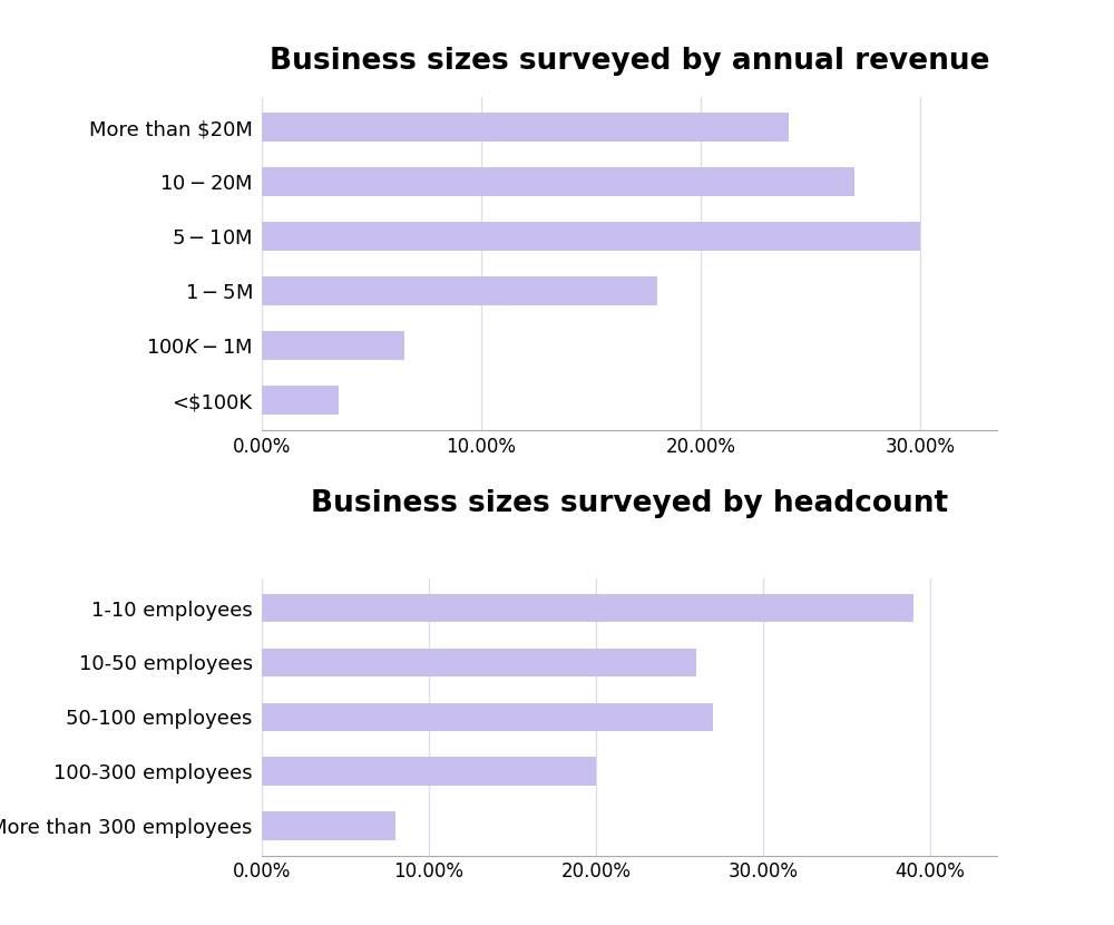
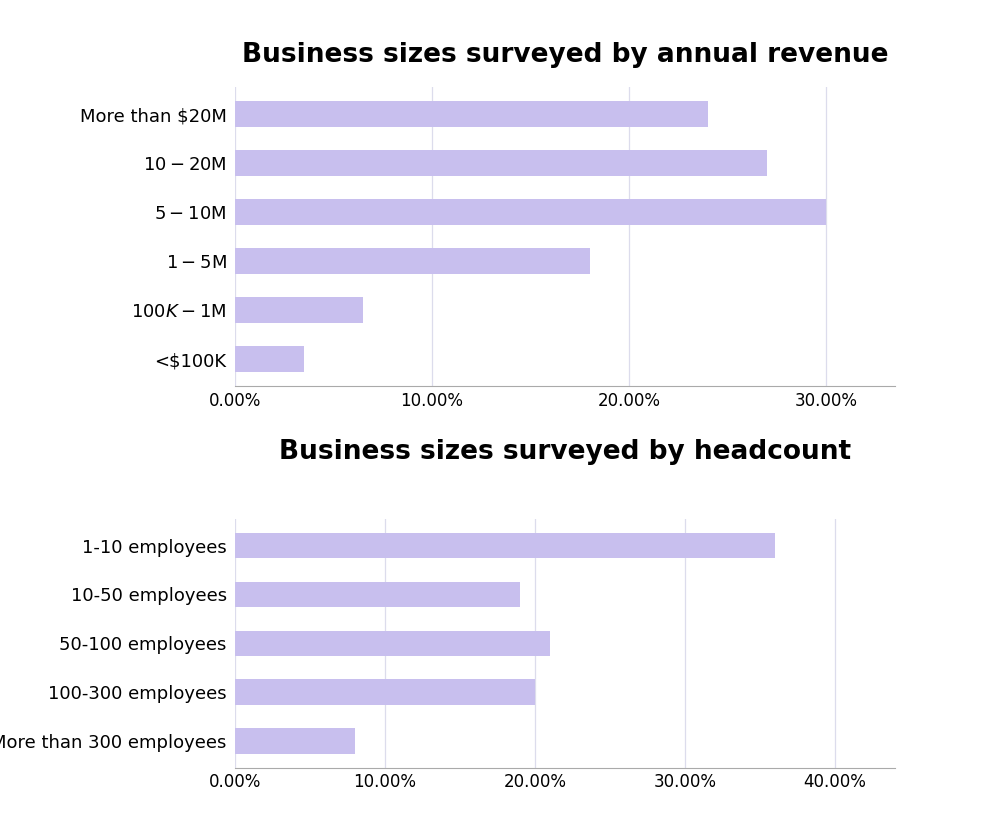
1-10 employees: 39% -> 36%
10-50 employees: 26% -> 19%
50-100 employees: 27% -> 21%
